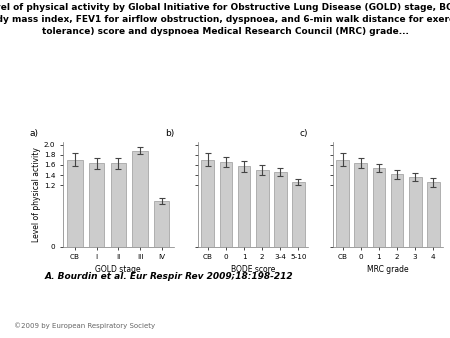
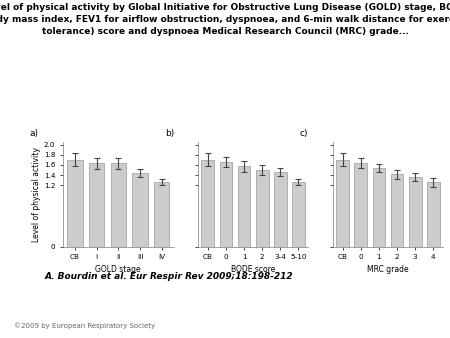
III: 1.88 -> 1.44
IV: 0.90 -> 1.27
